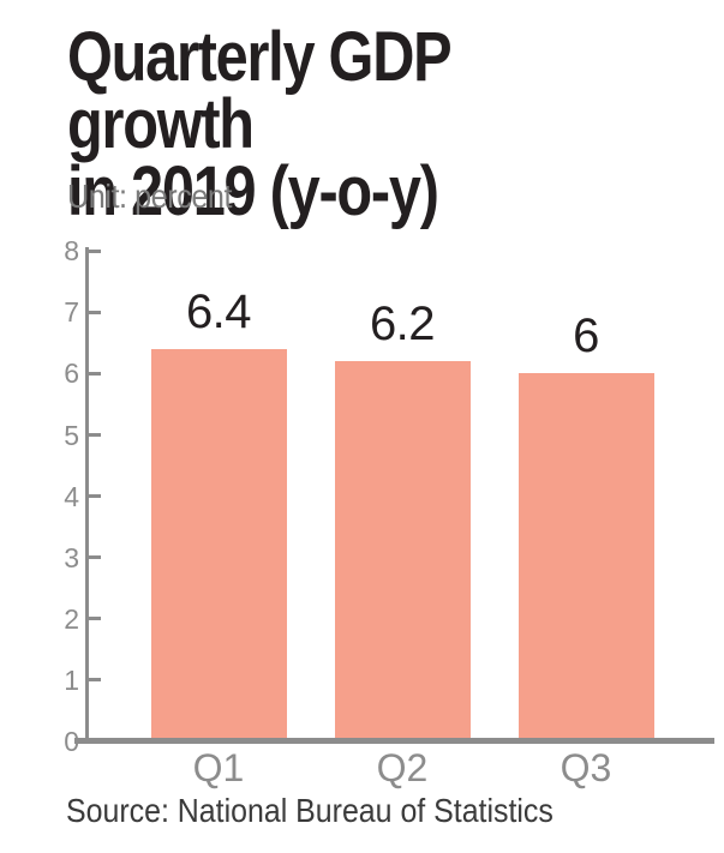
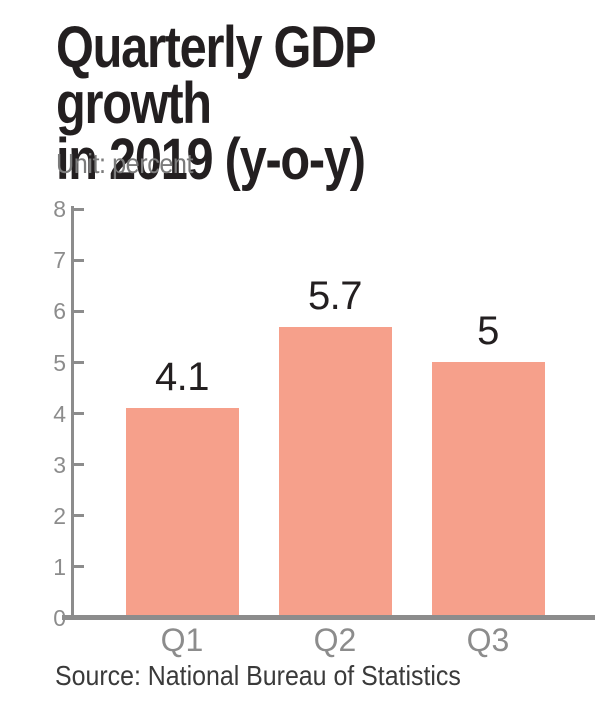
Q1: 6.4 -> 4.1
Q2: 6.2 -> 5.7
Q3: 6 -> 5
